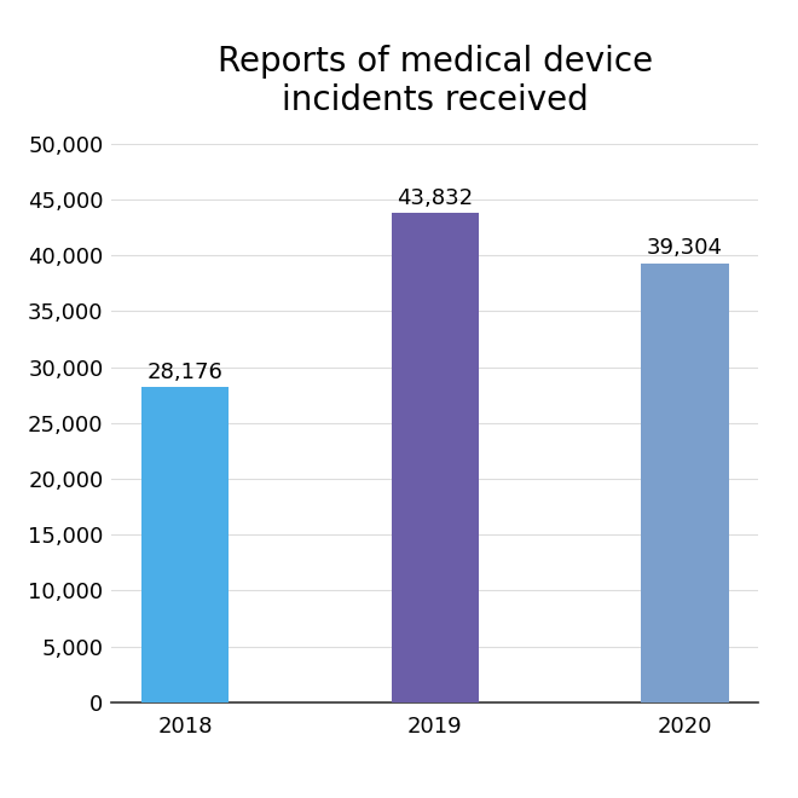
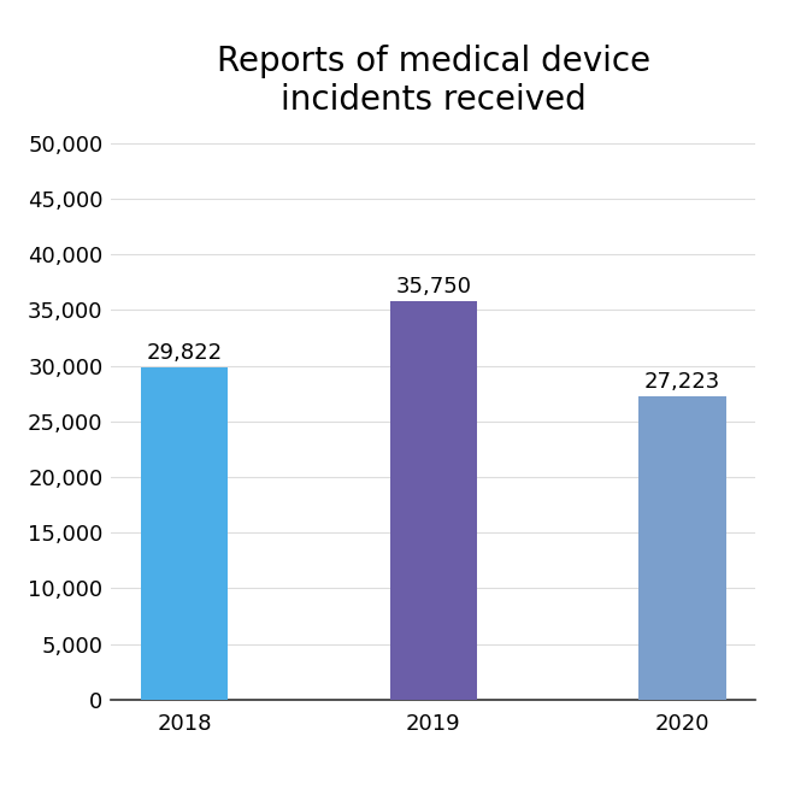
2018: 28,176 -> 29,822
2019: 43,832 -> 35,750
2020: 39,304 -> 27,223
